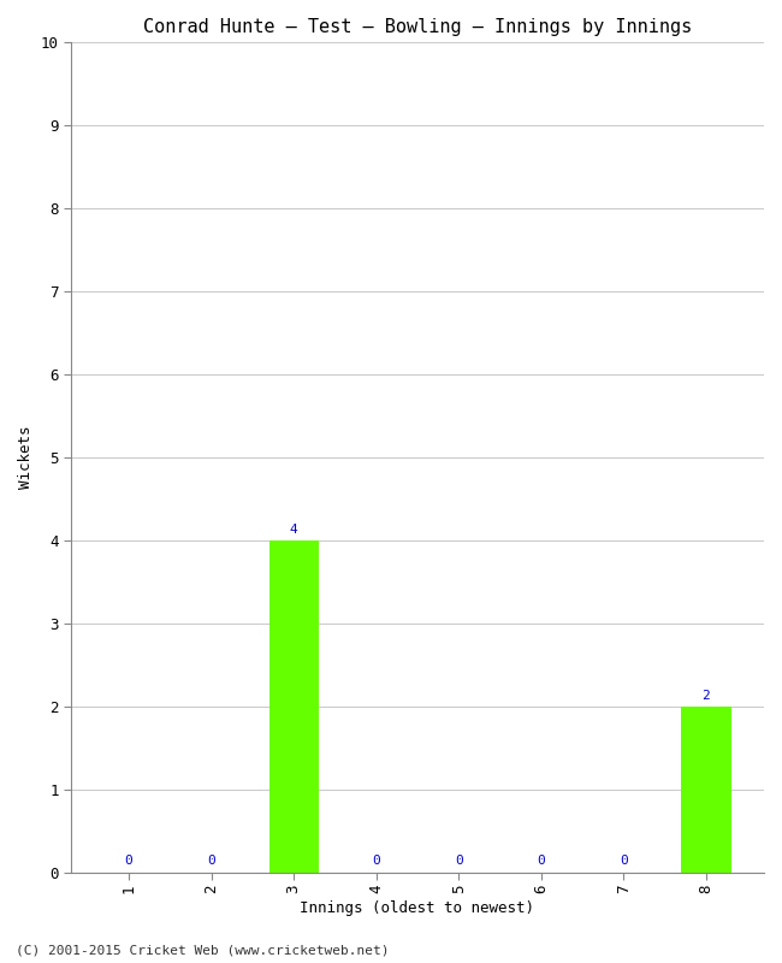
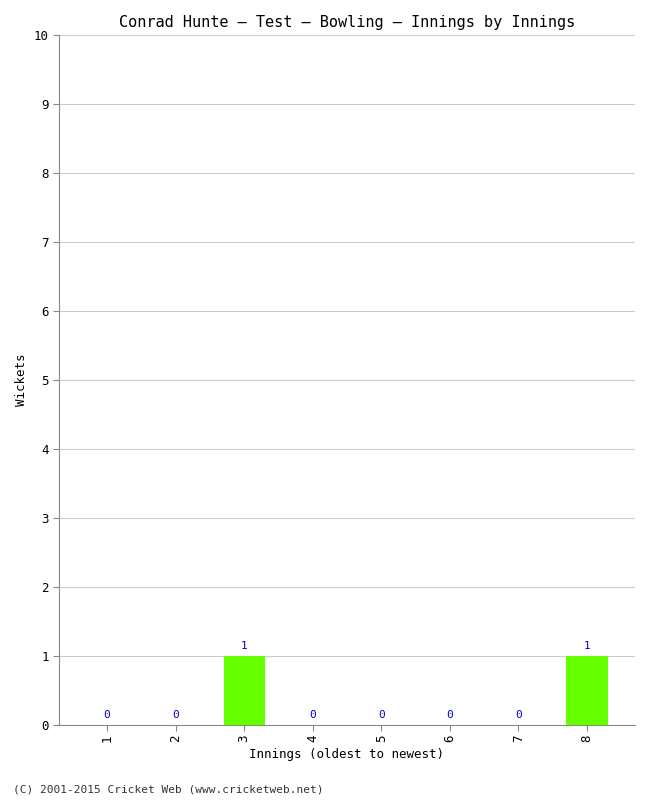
3: 4 -> 1
8: 2 -> 1
